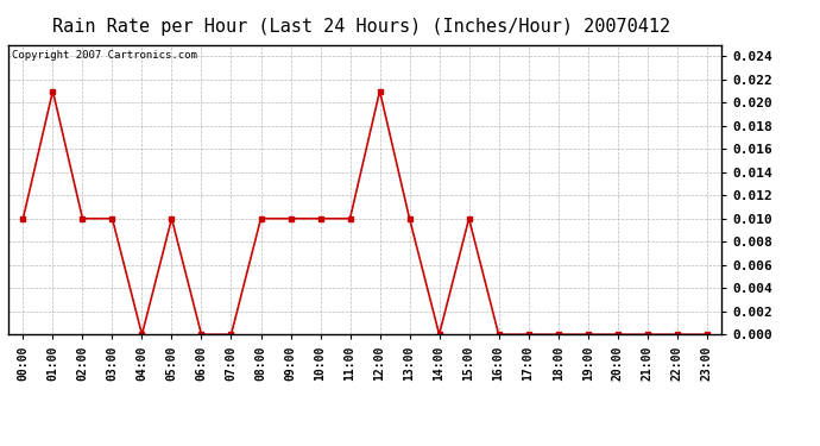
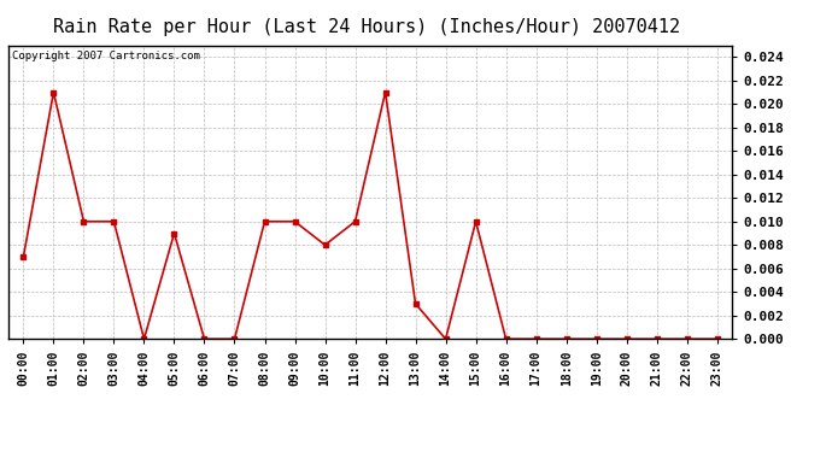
00:00: 0.010 -> 0.007
05:00: 0.010 -> 0.009
10:00: 0.010 -> 0.008
13:00: 0.010 -> 0.003
